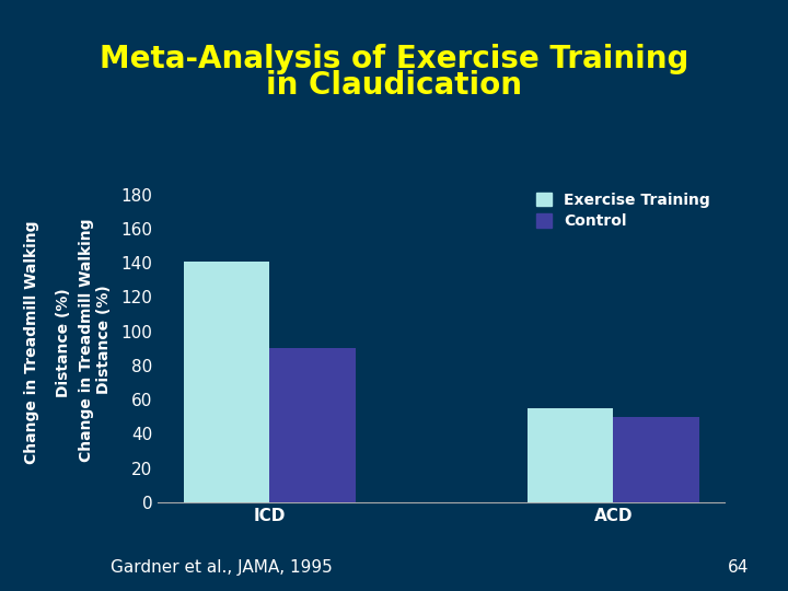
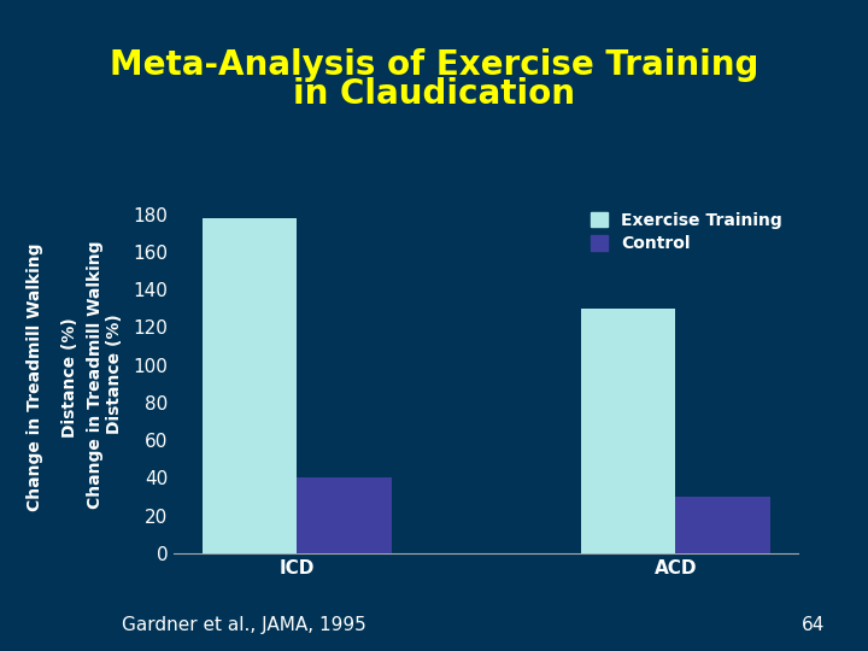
Exercise Training/ICD: 141 -> 178
Control/ICD: 90 -> 40
Exercise Training/ACD: 55 -> 130
Control/ACD: 50 -> 30
